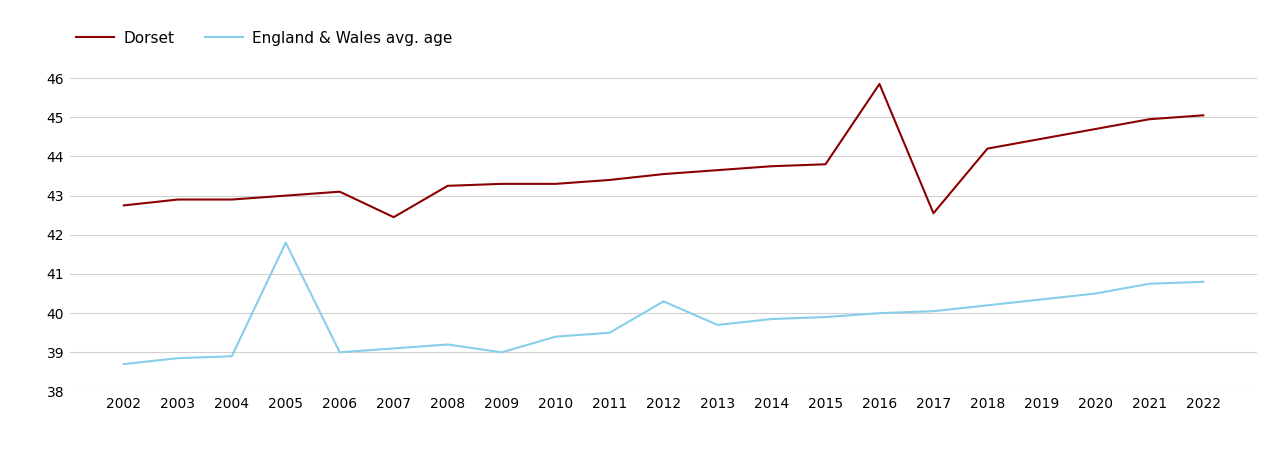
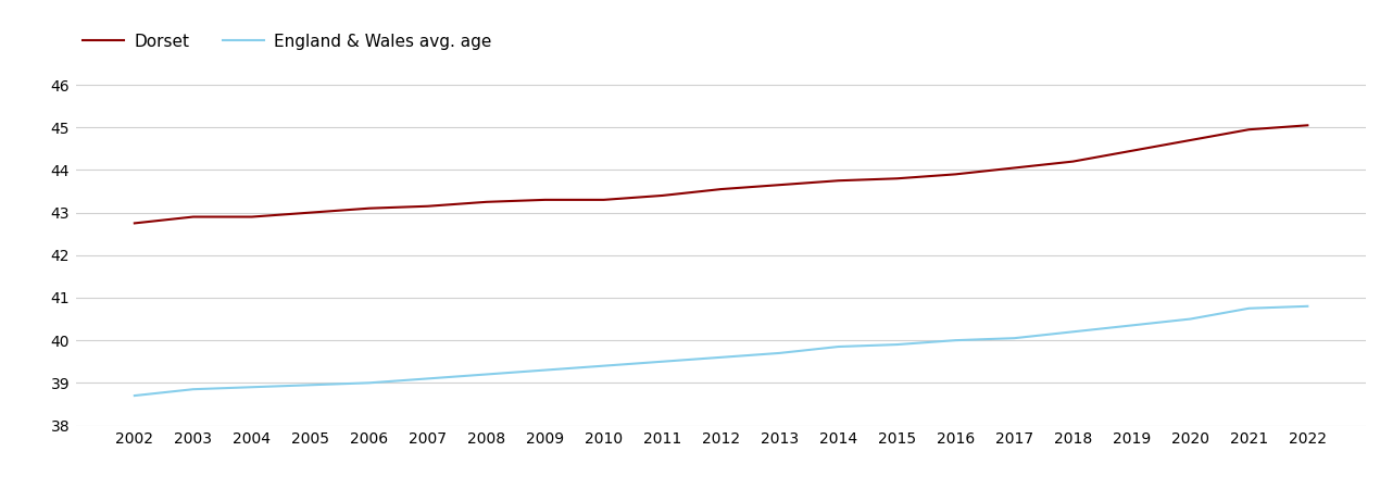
England & Wales avg. age/2005: 41.80 -> 38.95
Dorset/2007: 42.45 -> 43.15
England & Wales avg. age/2009: 39.00 -> 39.30
England & Wales avg. age/2012: 40.30 -> 39.60
Dorset/2016: 45.85 -> 43.90
Dorset/2017: 42.55 -> 44.05
